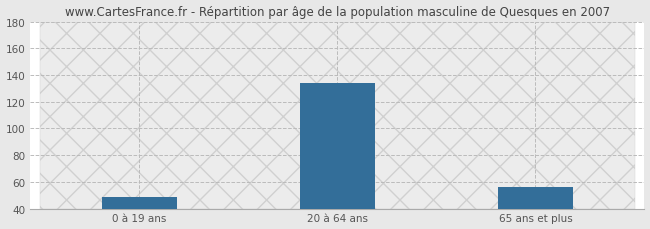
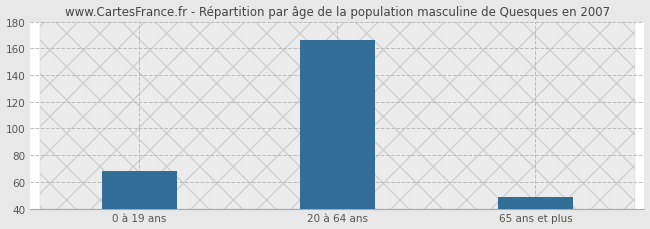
0 à 19 ans: 49 -> 68
20 à 64 ans: 134 -> 166
65 ans et plus: 56 -> 49
